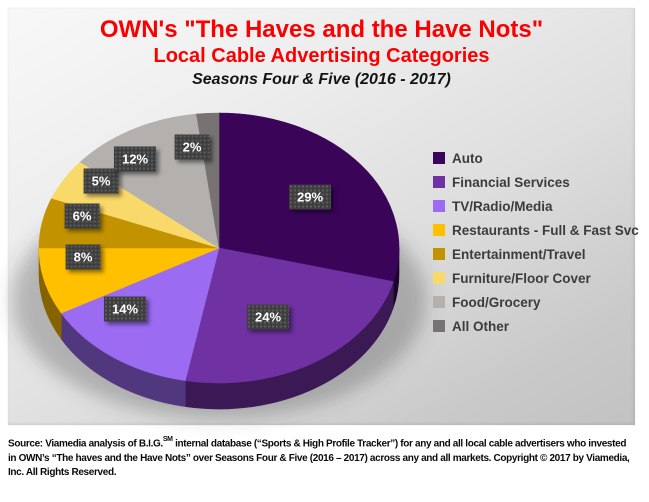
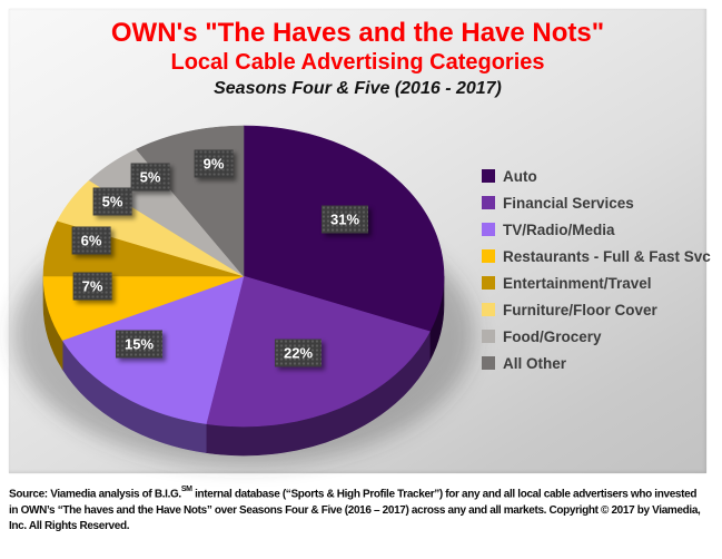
Auto: 29% -> 31%
Financial Services: 24% -> 22%
TV/Radio/Media: 14% -> 15%
Restaurants - Full & Fast Svc: 8% -> 7%
Food/Grocery: 12% -> 5%
All Other: 2% -> 9%
